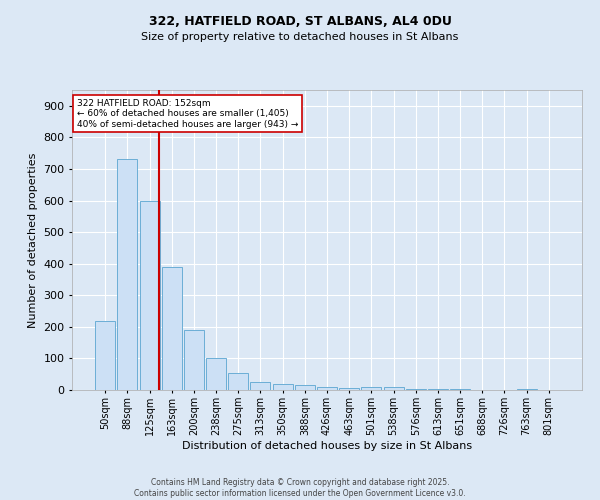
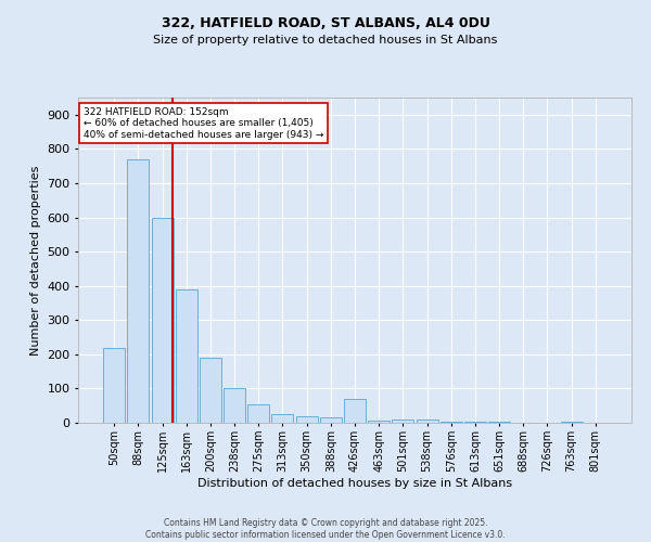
88sqm: 730 -> 770
426sqm: 10 -> 70
